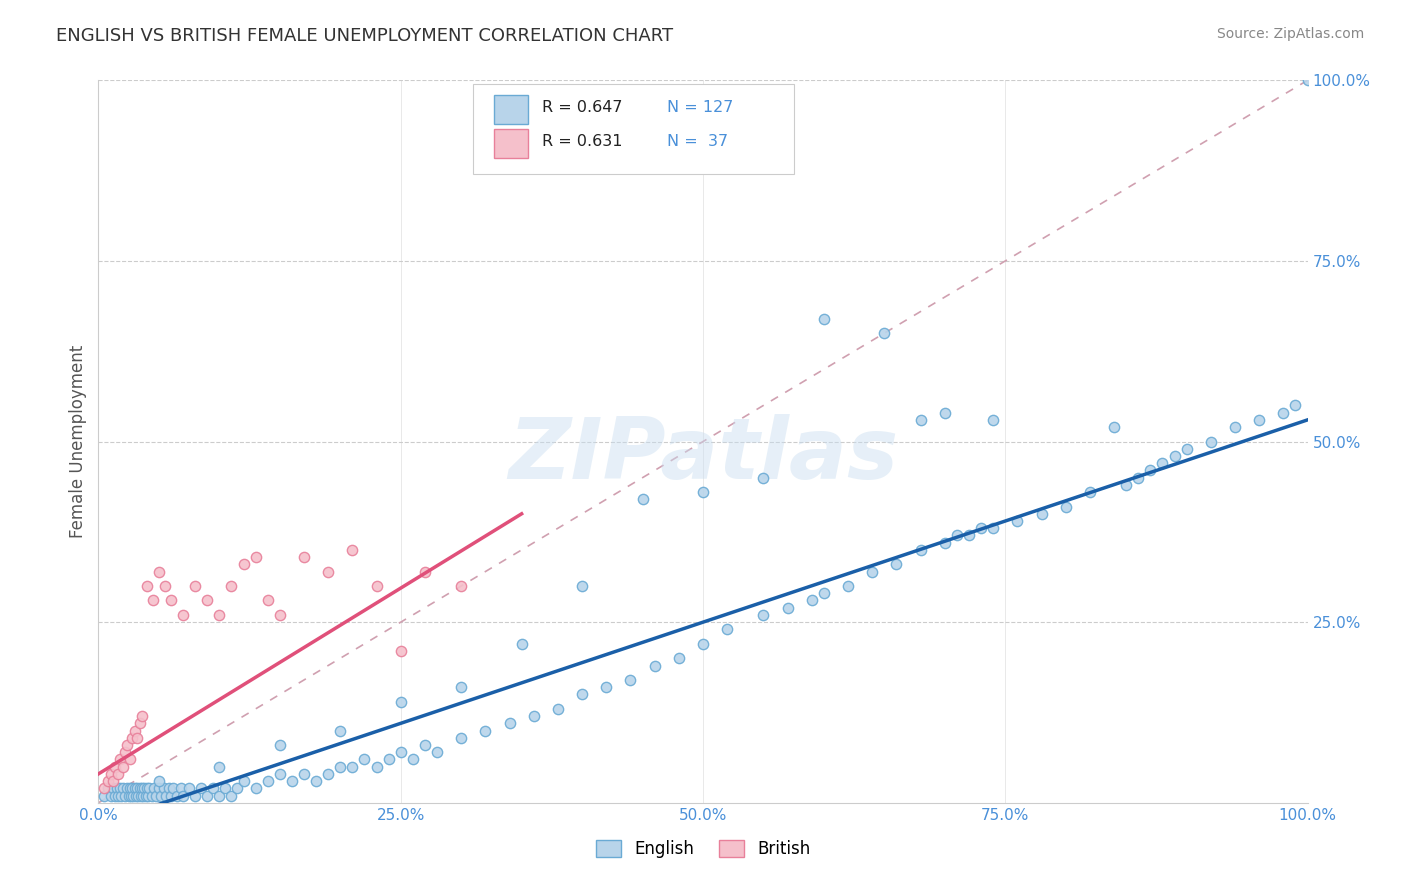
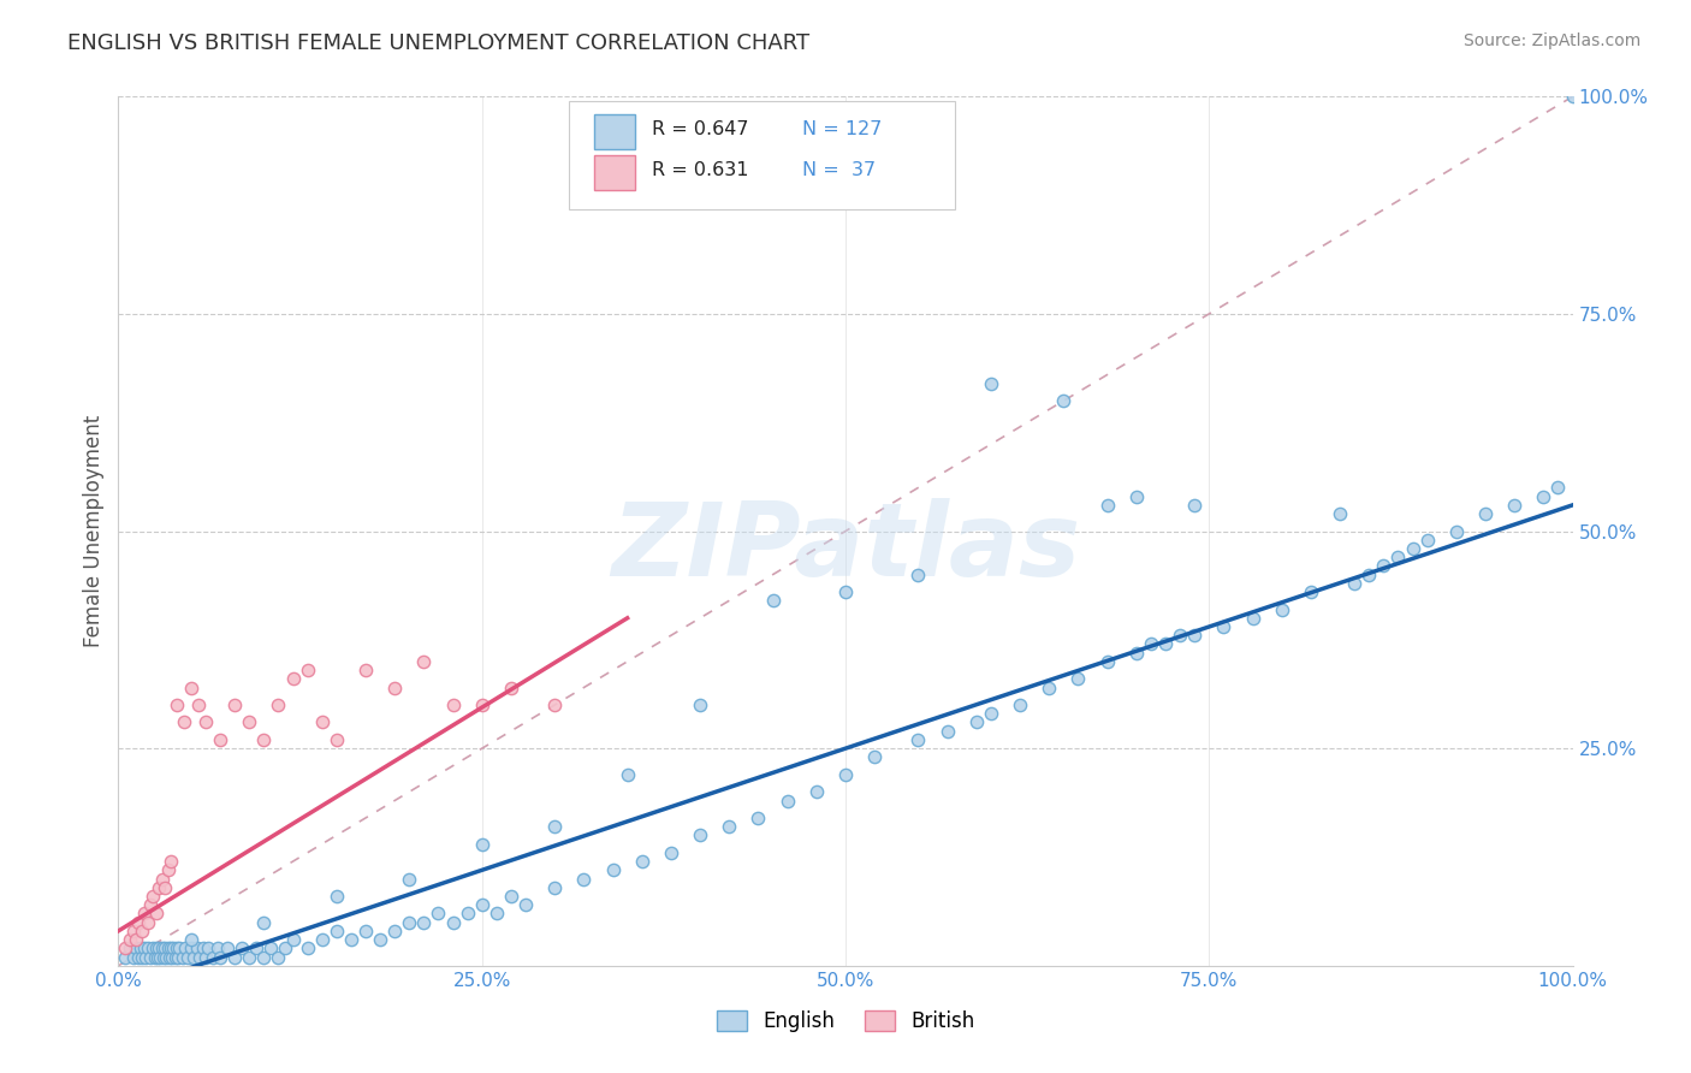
British/25.0%: 21% -> 30%
